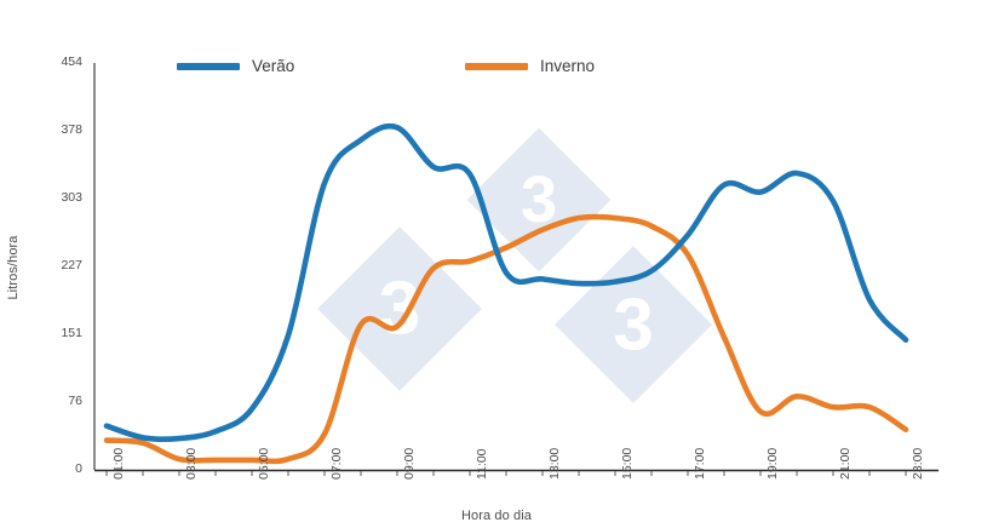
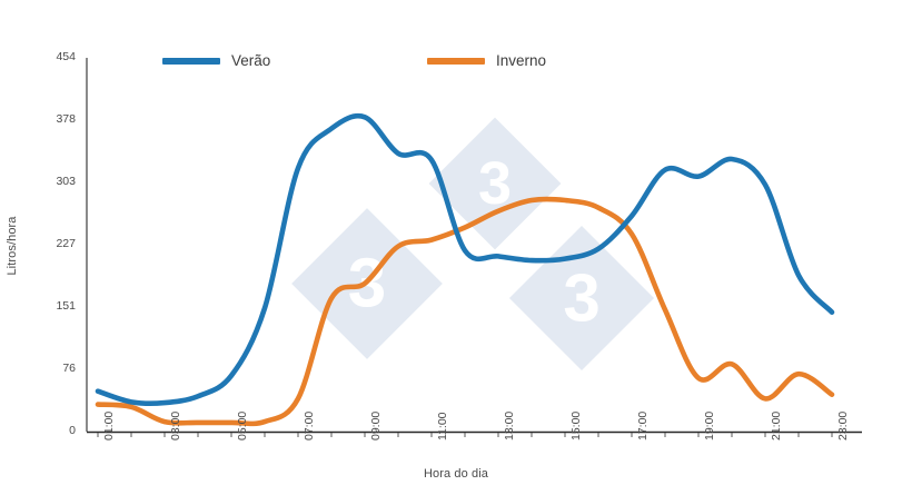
Inverno/09:00: 160 -> 180
Inverno/21:00: 70 -> 40
